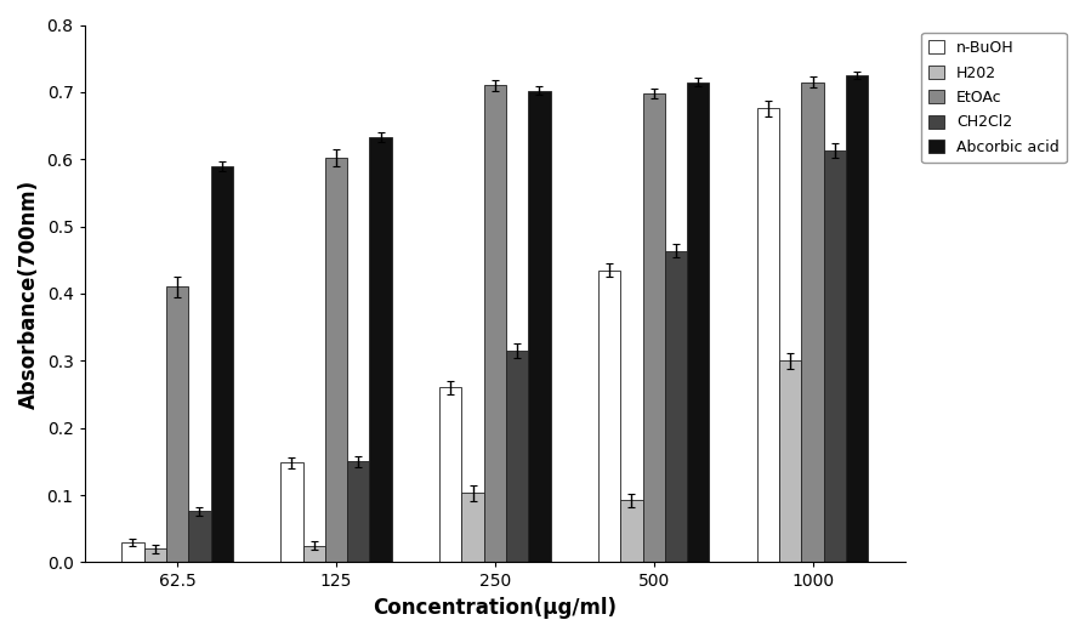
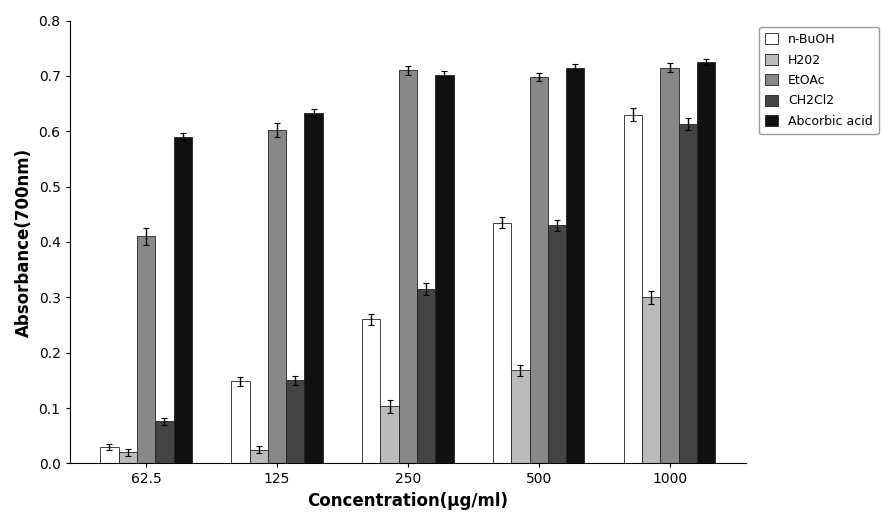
H202/500: 0.092 -> 0.168
CH2Cl2/500: 0.464 -> 0.430
n-BuOH/1000: 0.676 -> 0.630
